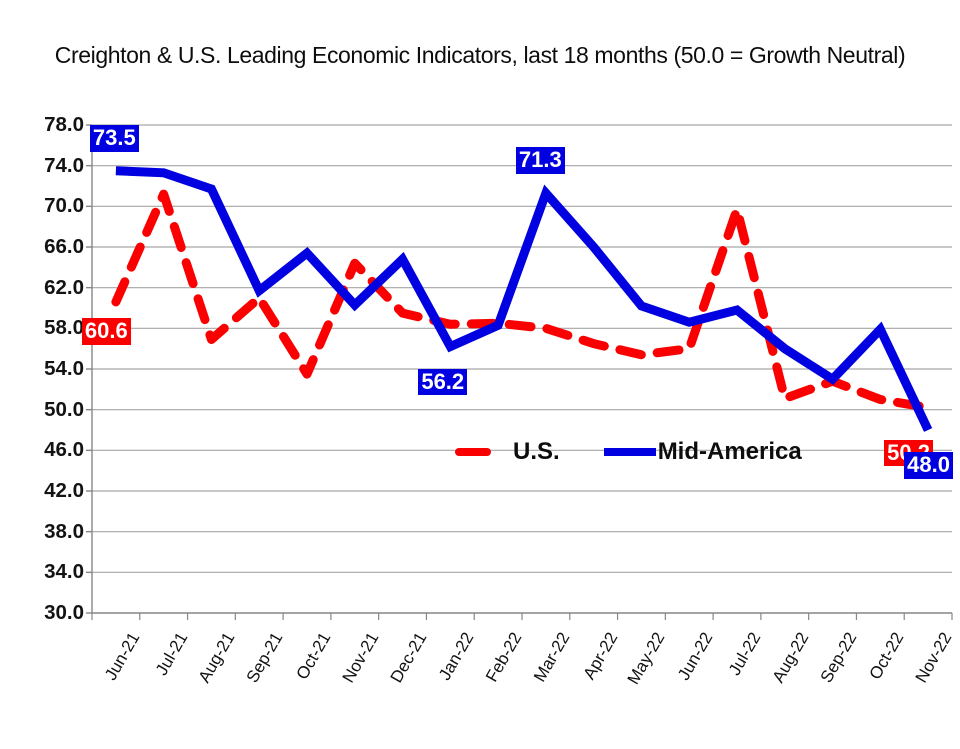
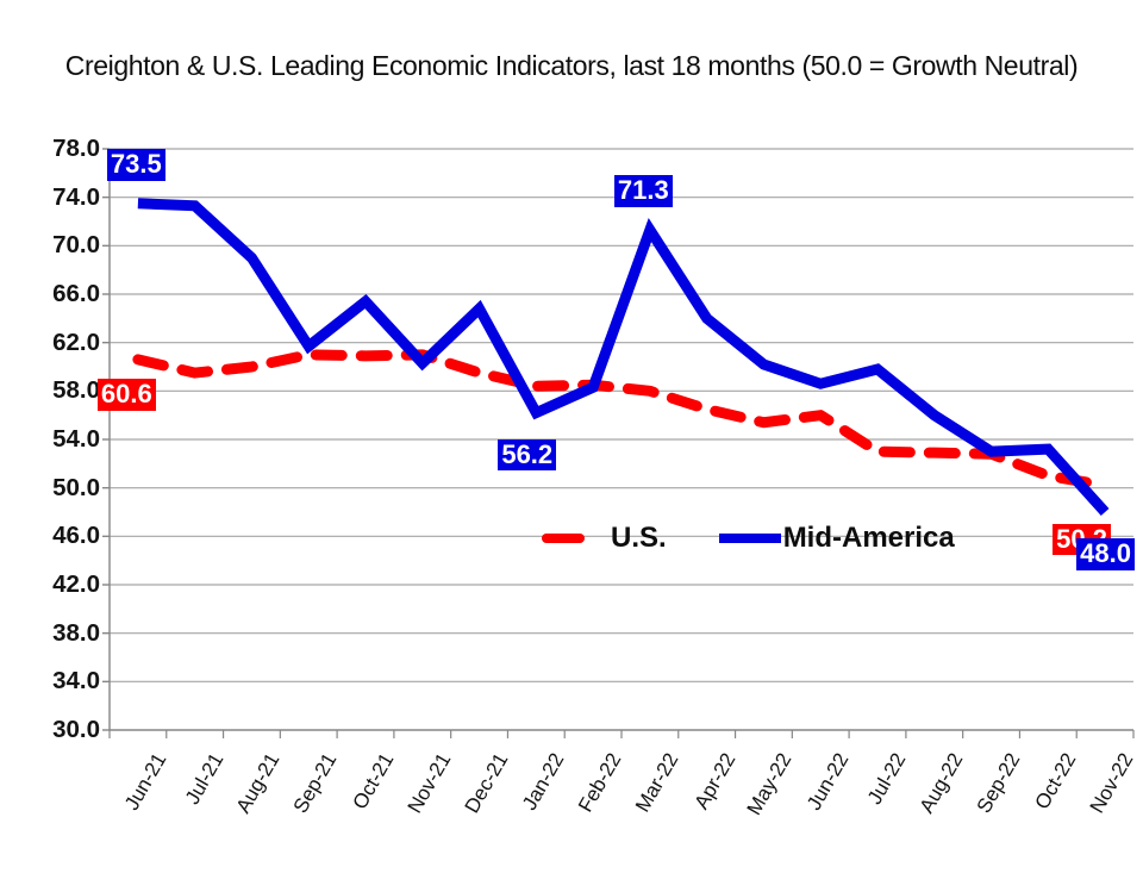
U.S./Jul-21: 71.2 -> 59.5
U.S./Aug-21: 56.9 -> 60.0
Mid-America/Aug-21: 71.7 -> 69.0
U.S./Oct-21: 53.5 -> 60.9
U.S./Nov-21: 64.4 -> 61.0
Mid-America/Apr-22: 66.0 -> 64.0
U.S./Jul-22: 69.7 -> 53.0
U.S./Aug-22: 51.1 -> 52.9
Mid-America/Oct-22: 57.9 -> 53.2
